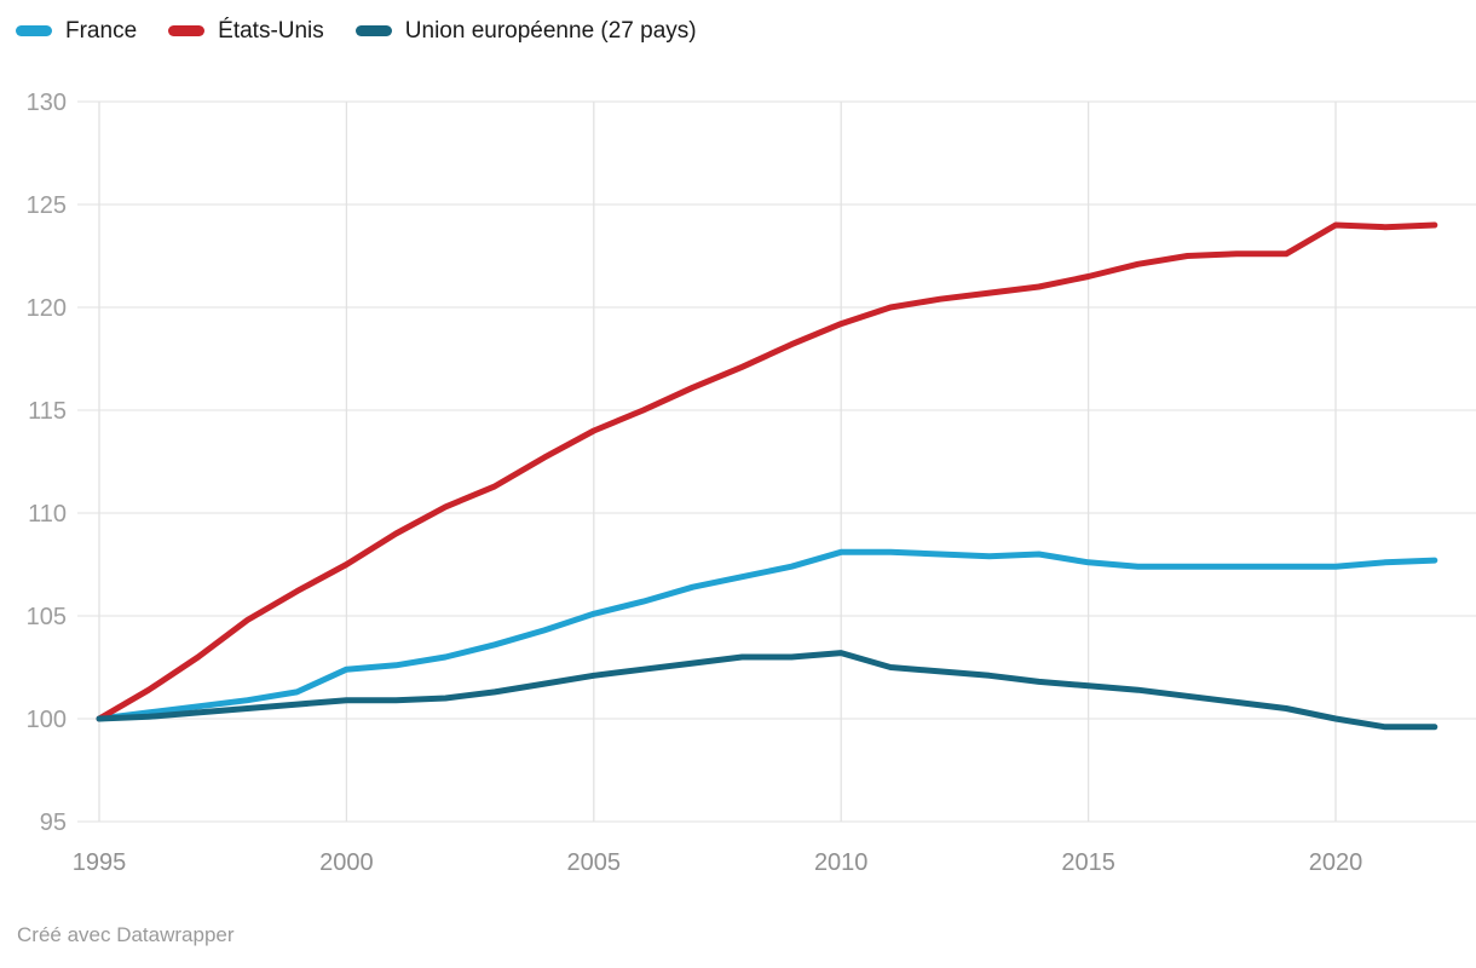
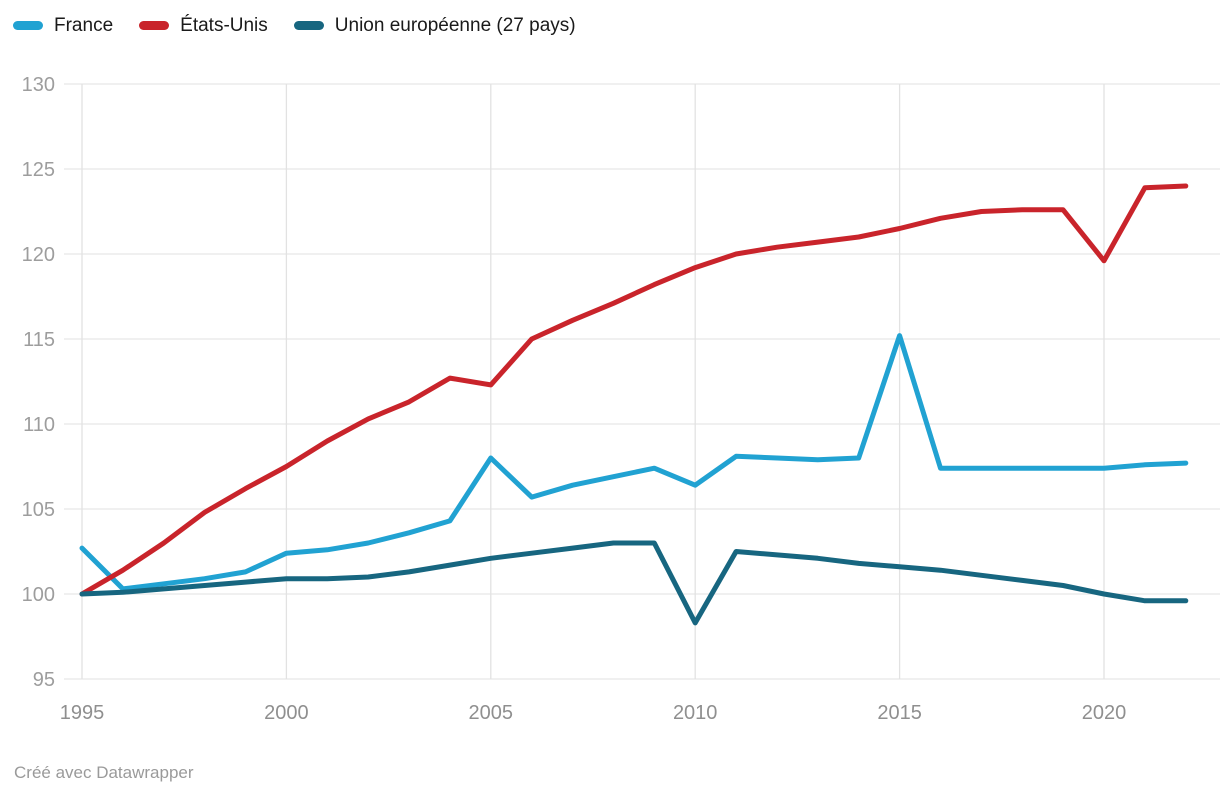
France/1995: 100.0 -> 102.7
France/2005: 105.1 -> 108.0
États-Unis/2005: 114.0 -> 112.3
France/2010: 108.1 -> 106.4
Union européenne (27 pays)/2010: 103.2 -> 98.3
France/2015: 107.6 -> 115.2
États-Unis/2020: 124.0 -> 119.6
